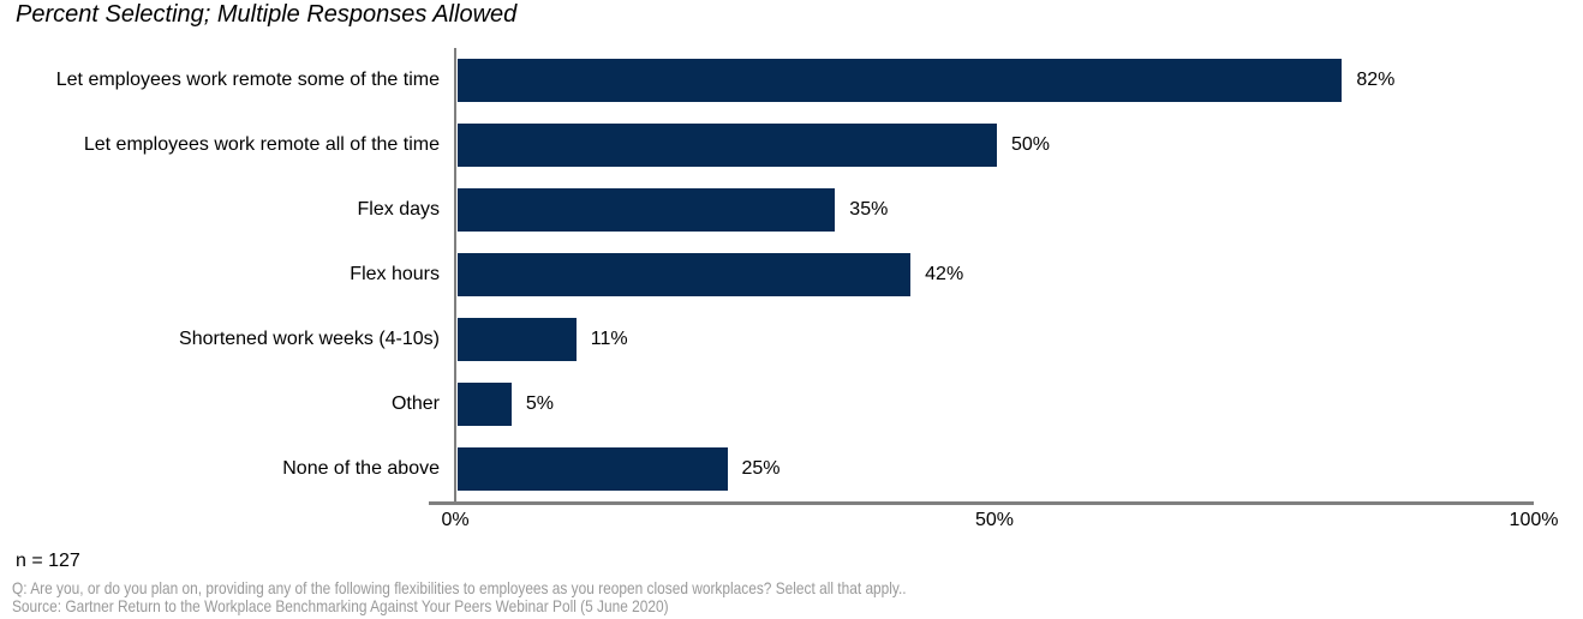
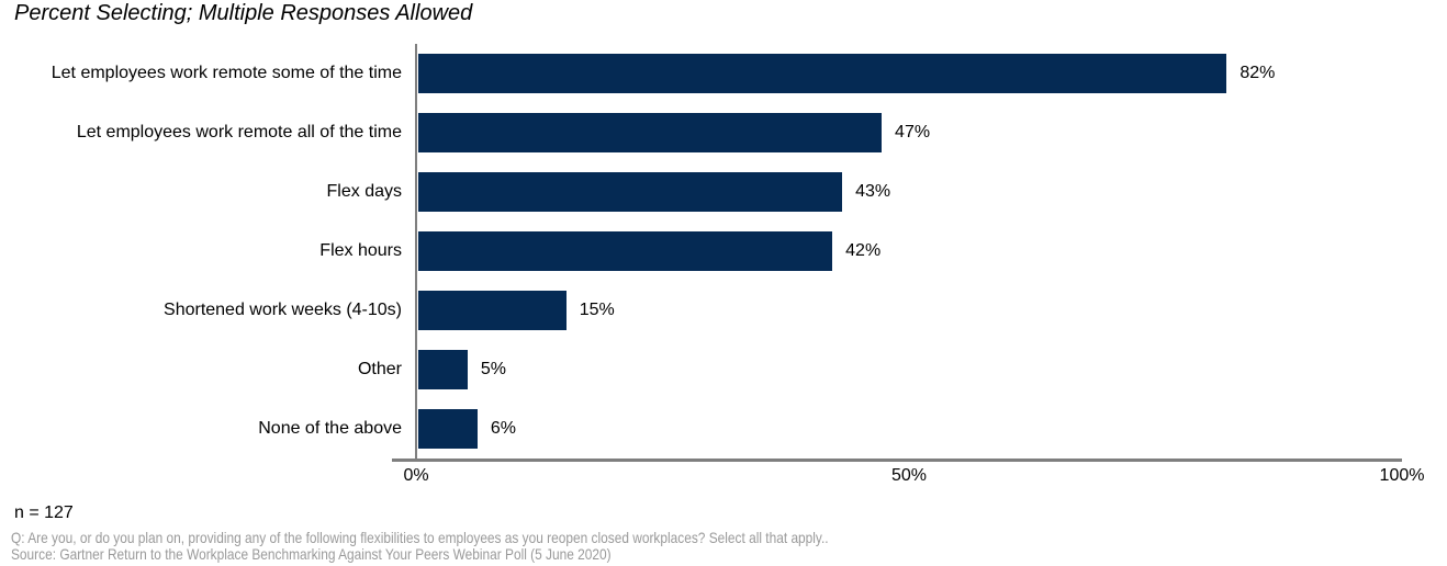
Let employees work remote all of the time: 50% -> 47%
Flex days: 35% -> 43%
Shortened work weeks (4-10s): 11% -> 15%
None of the above: 25% -> 6%
